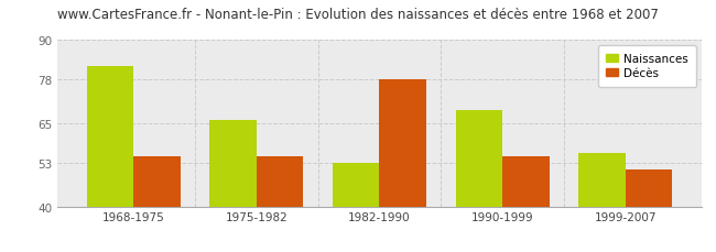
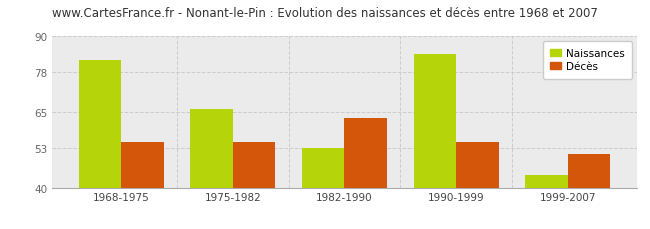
Décès/1982-1990: 78 -> 63
Naissances/1990-1999: 69 -> 84
Naissances/1999-2007: 56 -> 44
